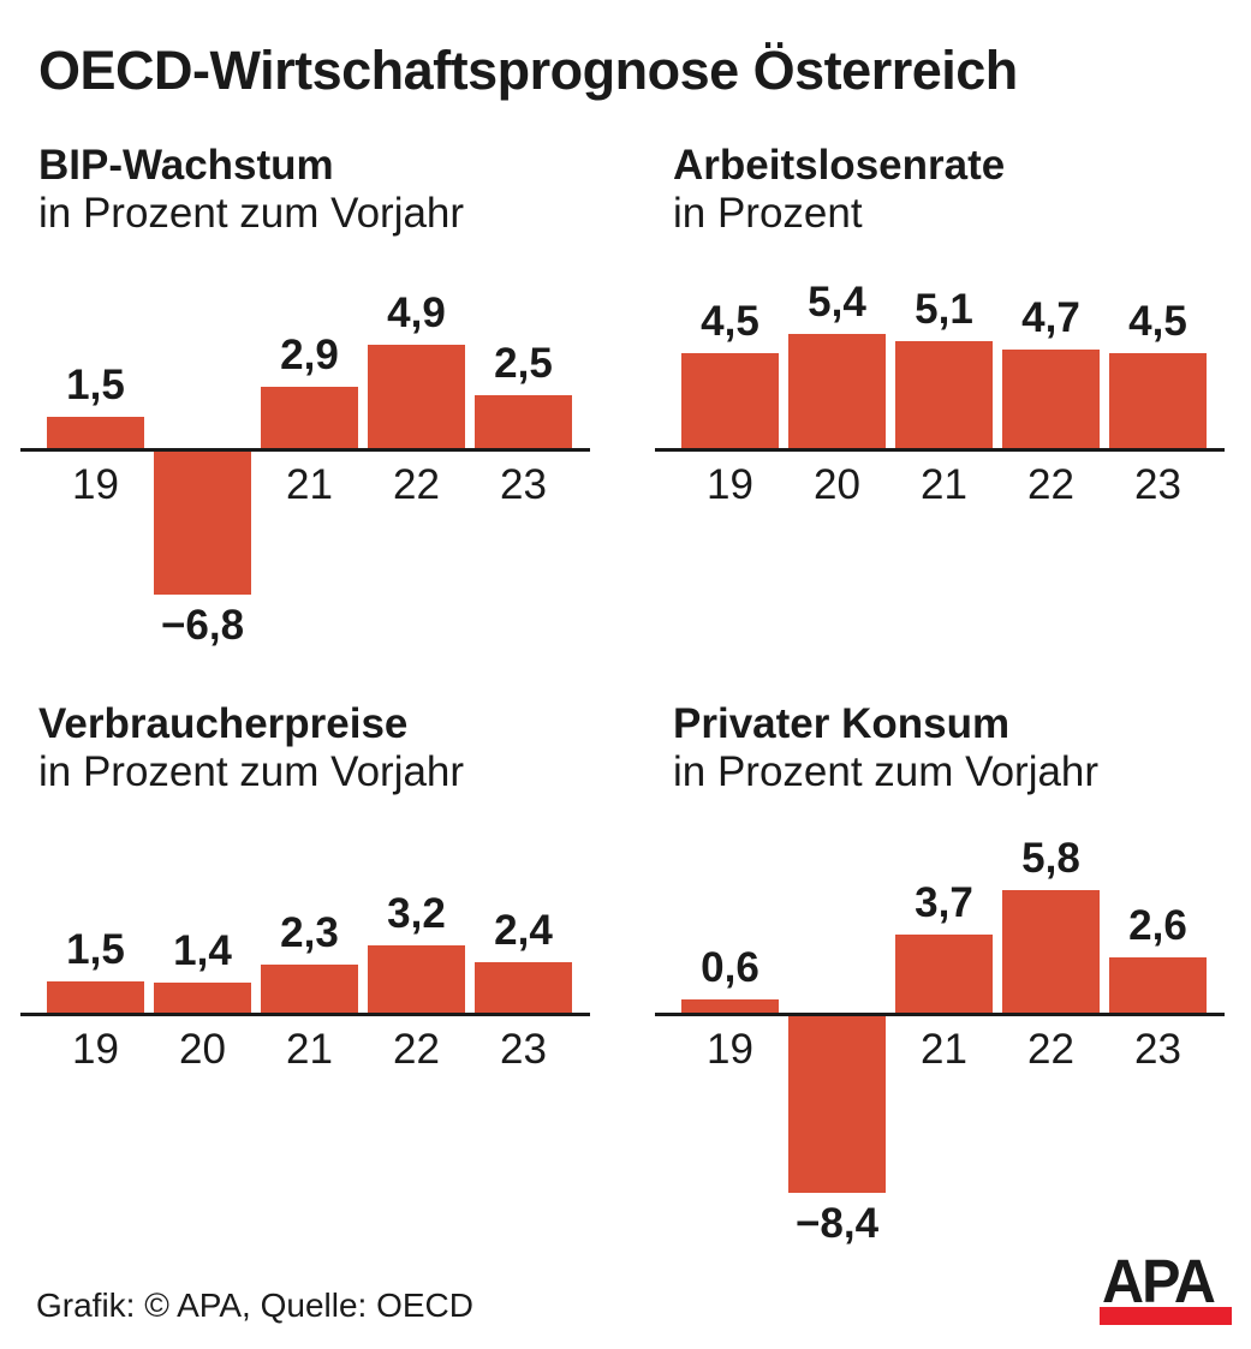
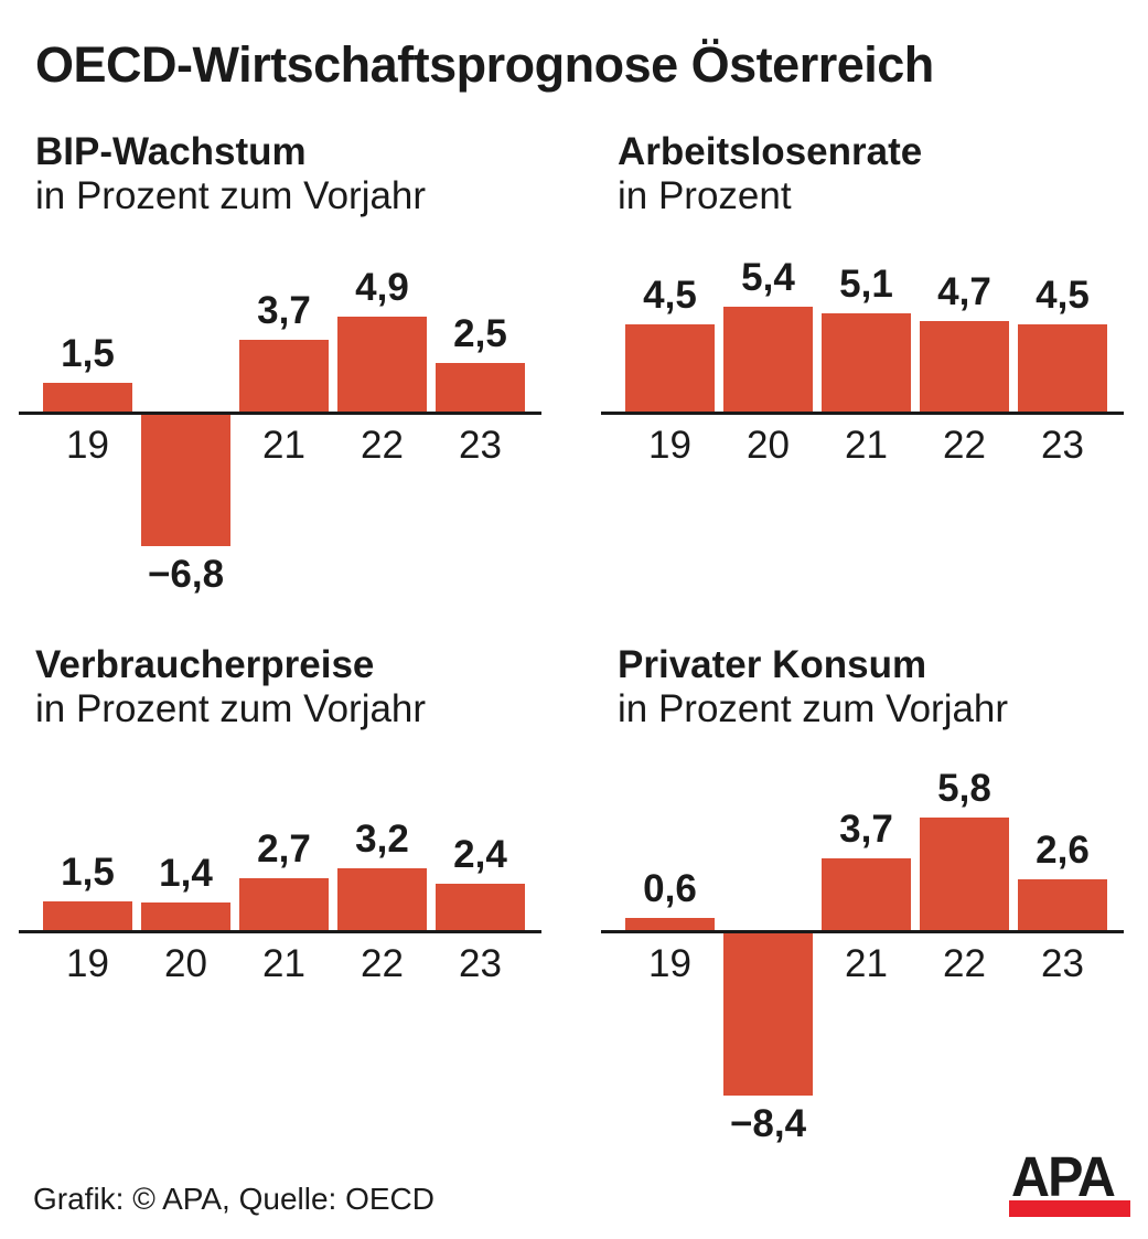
BIP-Wachstum/21: 2,9 -> 3,7
Verbraucherpreise/21: 2,3 -> 2,7
